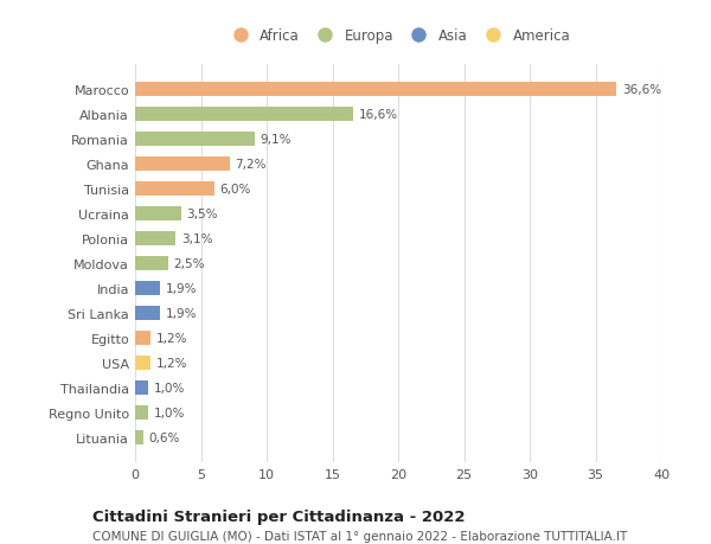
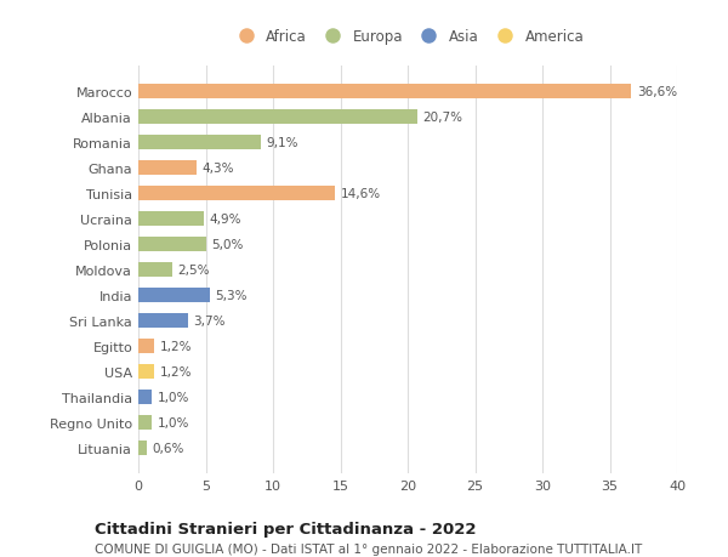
Albania: 16,6% -> 20,7%
Ghana: 7,2% -> 4,3%
Tunisia: 6,0% -> 14,6%
Ucraina: 3,5% -> 4,9%
Polonia: 3,1% -> 5,0%
India: 1,9% -> 5,3%
Sri Lanka: 1,9% -> 3,7%
